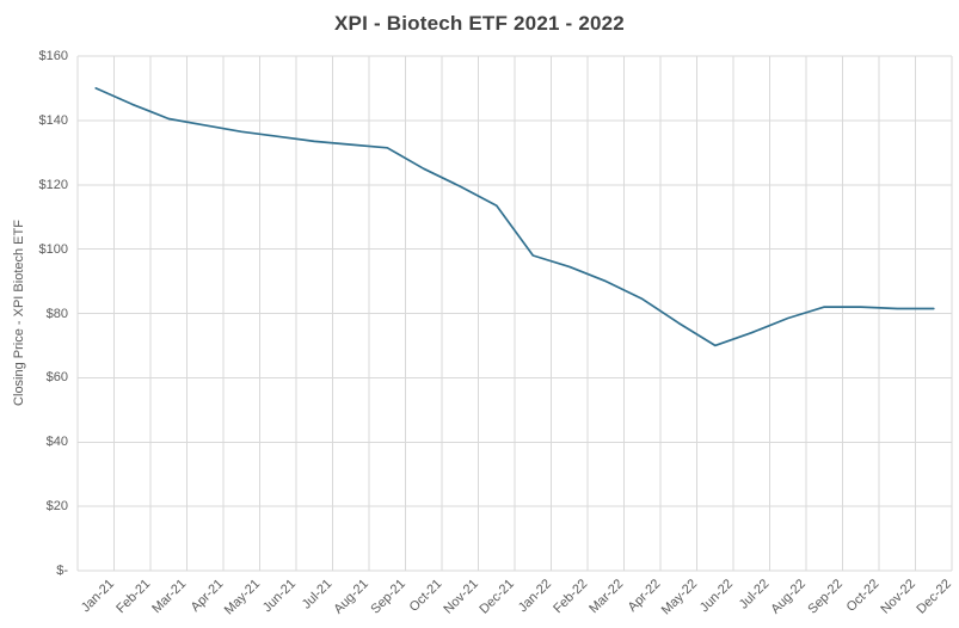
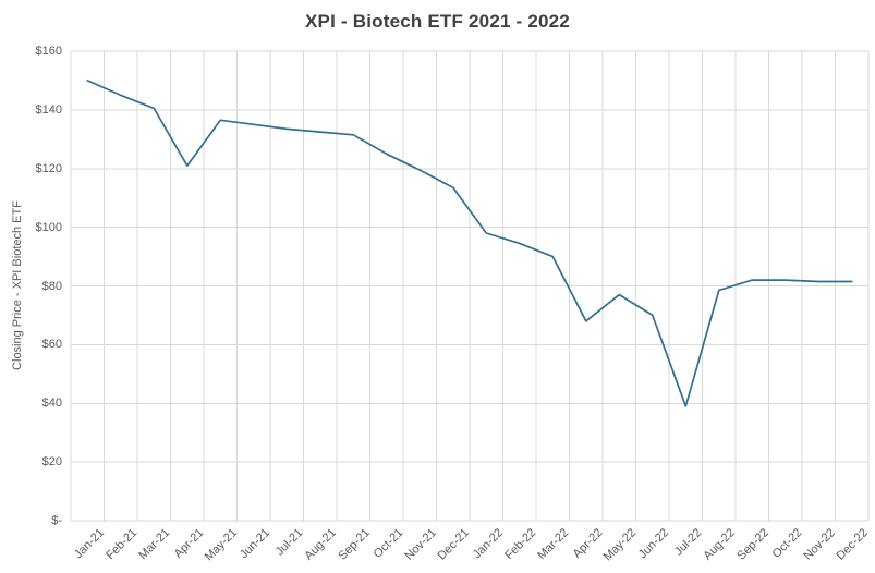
Apr-21: $138 -> $121
Apr-22: $84 -> $68
Jul-22: $74 -> $39
